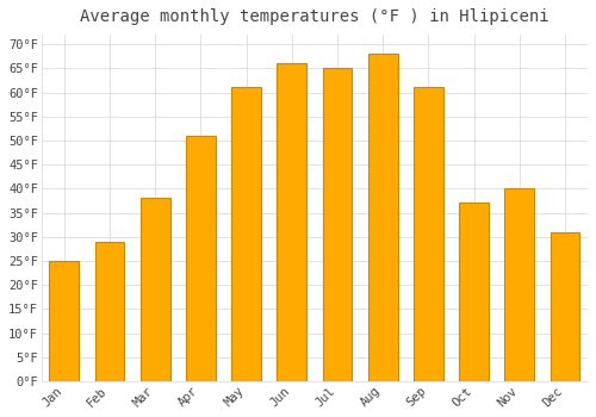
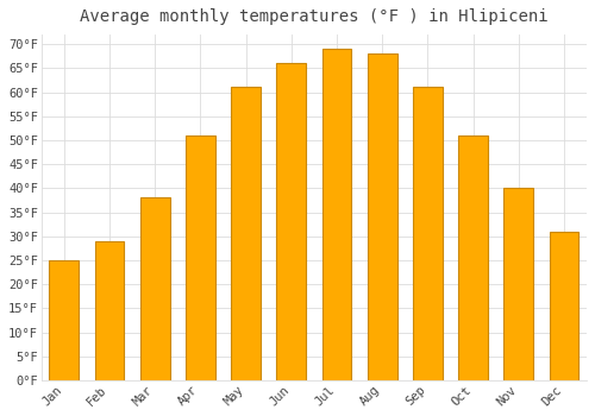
Jul: 65°F -> 69°F
Oct: 37°F -> 51°F
